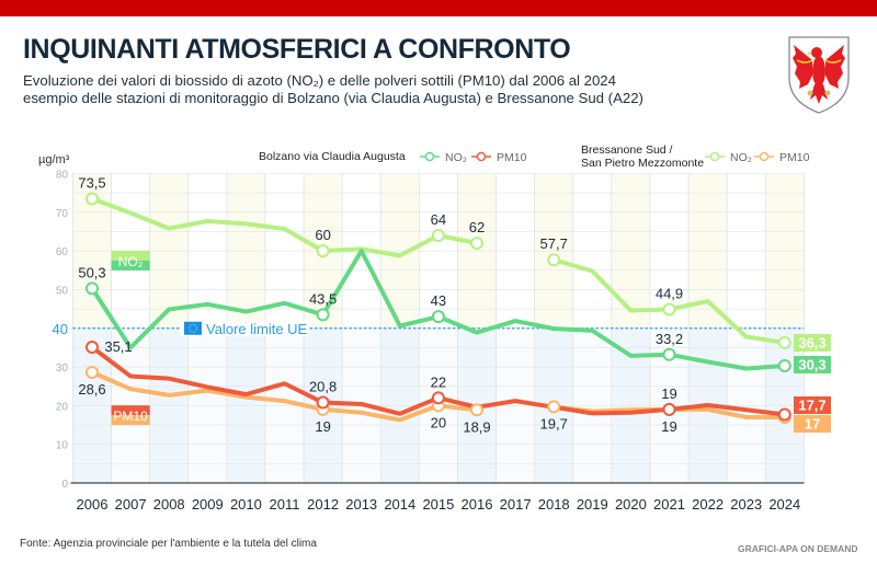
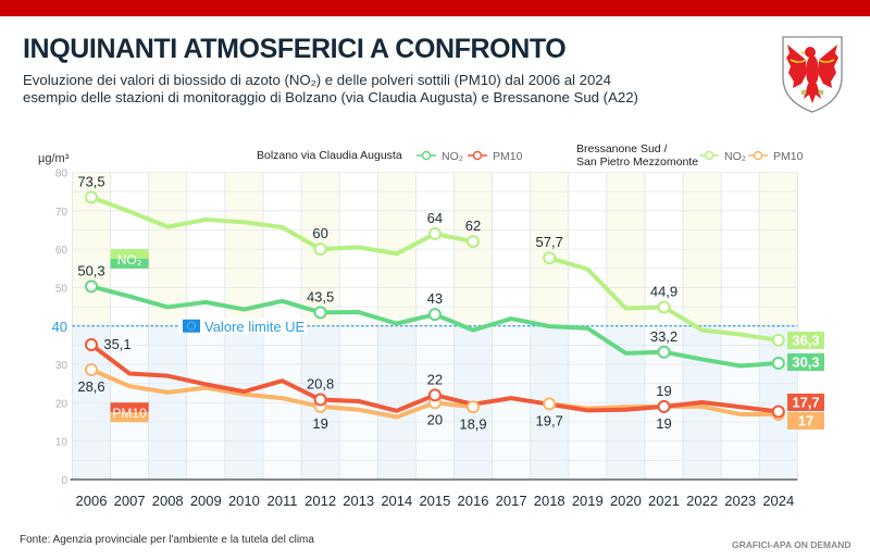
Bolzano via Claudia Augusta NO₂/2007: 35 -> 48
Bolzano via Claudia Augusta NO₂/2013: 60 -> 44
Bressanone Sud / San Pietro Mezzomonte NO₂/2022: 47 -> 39
